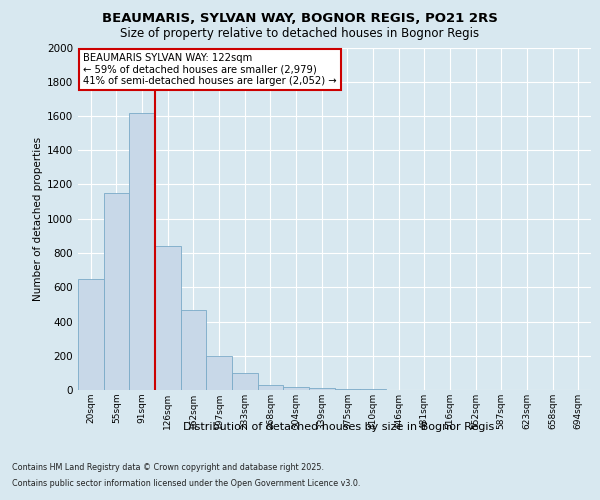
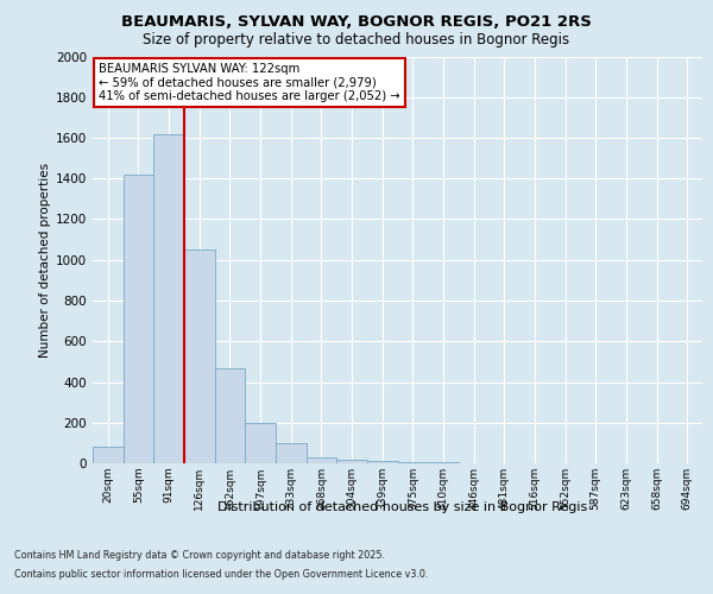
20sqm: 650 -> 80
55sqm: 1150 -> 1420
126sqm: 840 -> 1050
